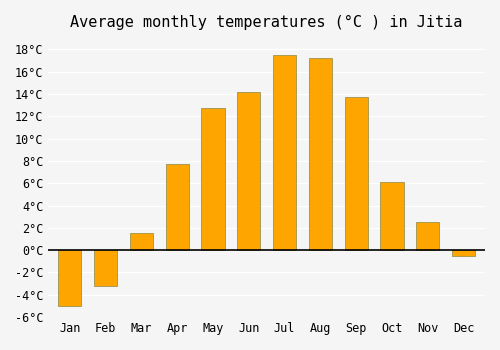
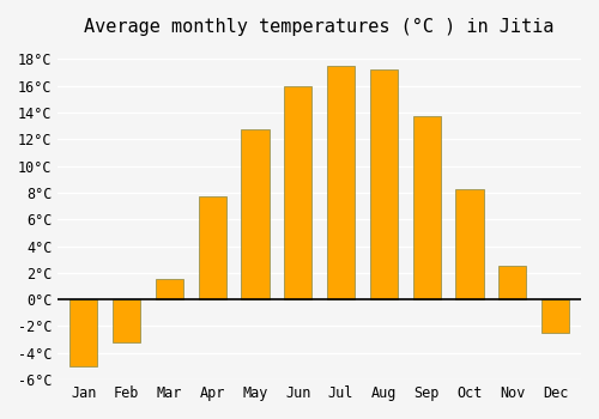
Jun: 14.2°C -> 16.0°C
Oct: 6.1°C -> 8.3°C
Dec: -0.5°C -> -2.5°C
